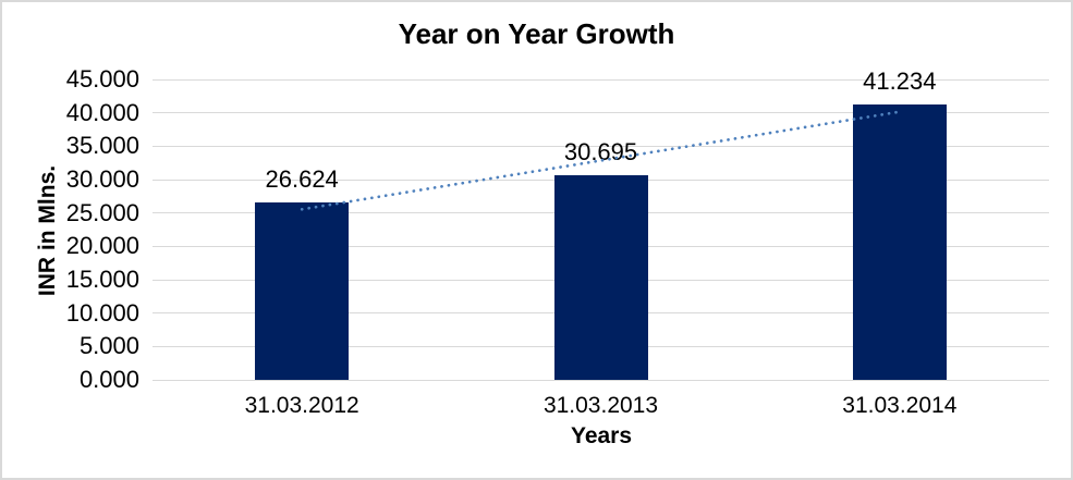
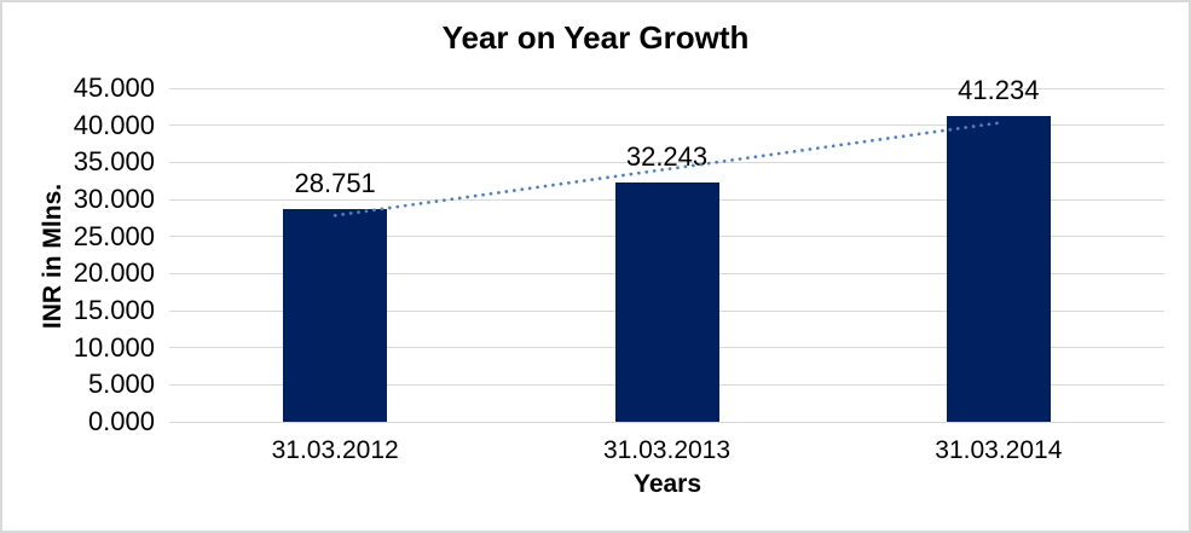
31.03.2012: 26.624 -> 28.751
31.03.2013: 30.695 -> 32.243
